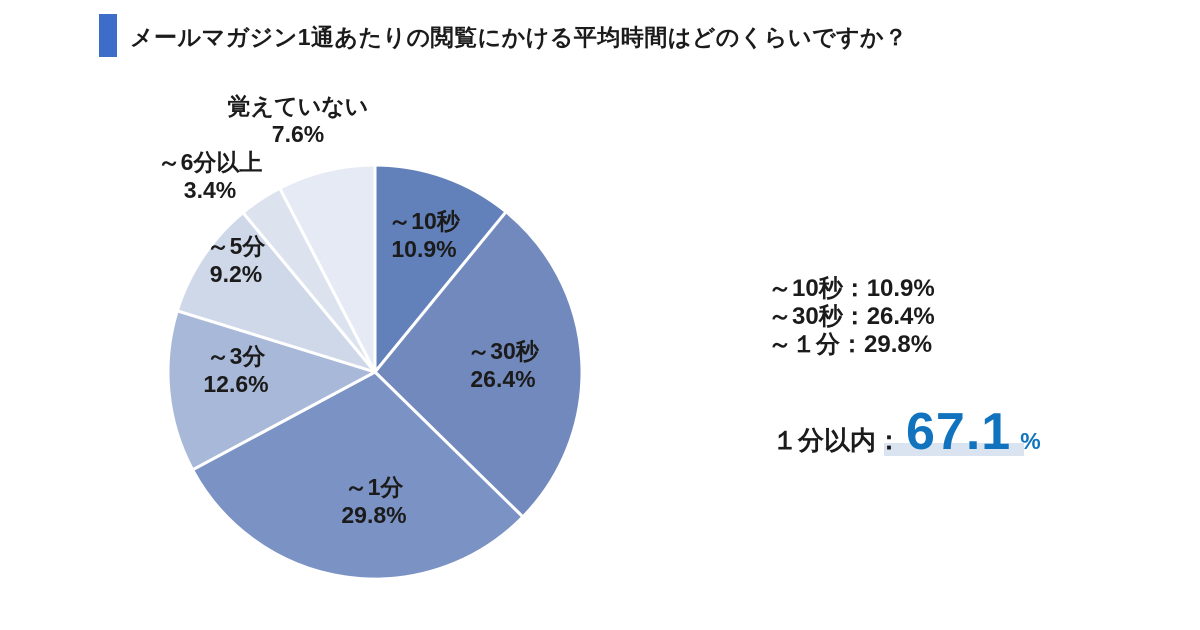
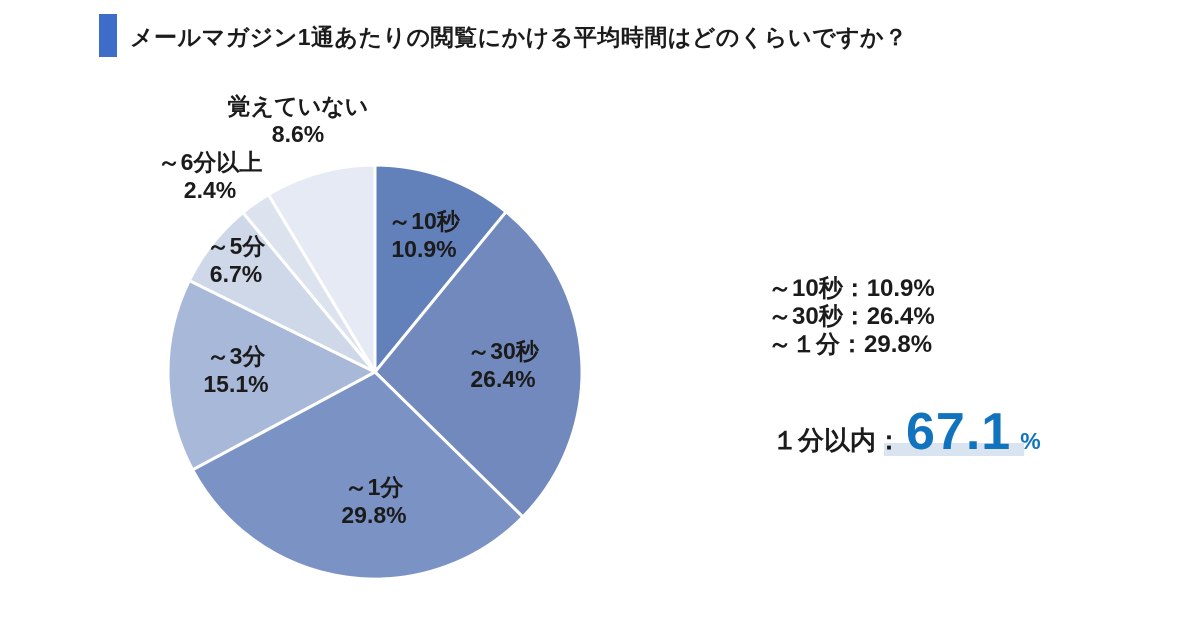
～3分: 12.6% -> 15.1%
～5分: 9.2% -> 6.7%
～6分以上: 3.4% -> 2.4%
覚えていない: 7.6% -> 8.6%
